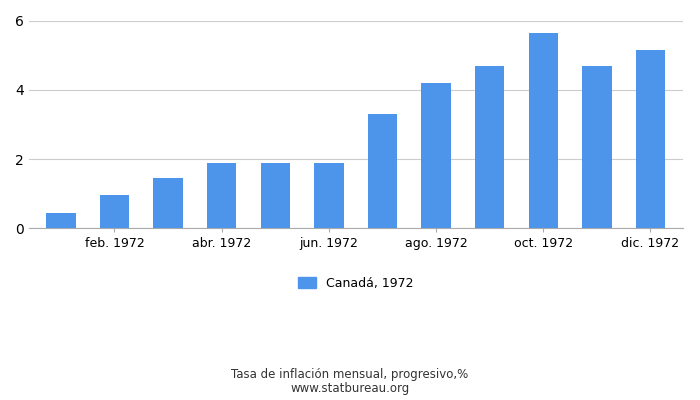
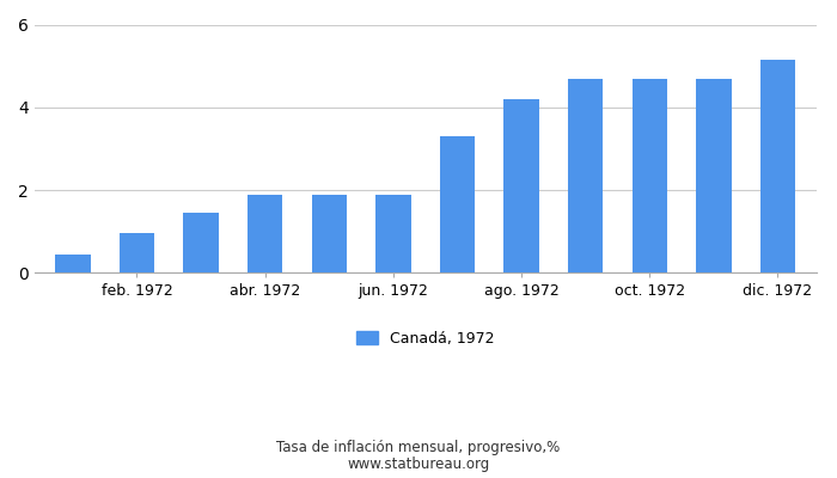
oct. 1972: 5.65 -> 4.70
